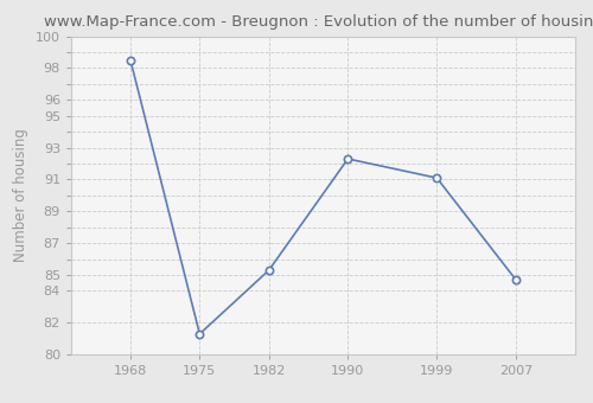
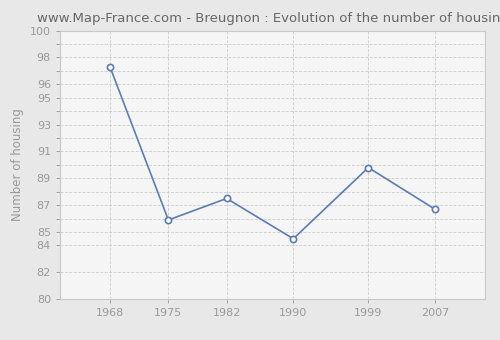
1968: 98.5 -> 97.3
1975: 81.3 -> 85.9
1982: 85.3 -> 87.5
1990: 92.3 -> 84.5
1999: 91.1 -> 89.8
2007: 84.7 -> 86.7
